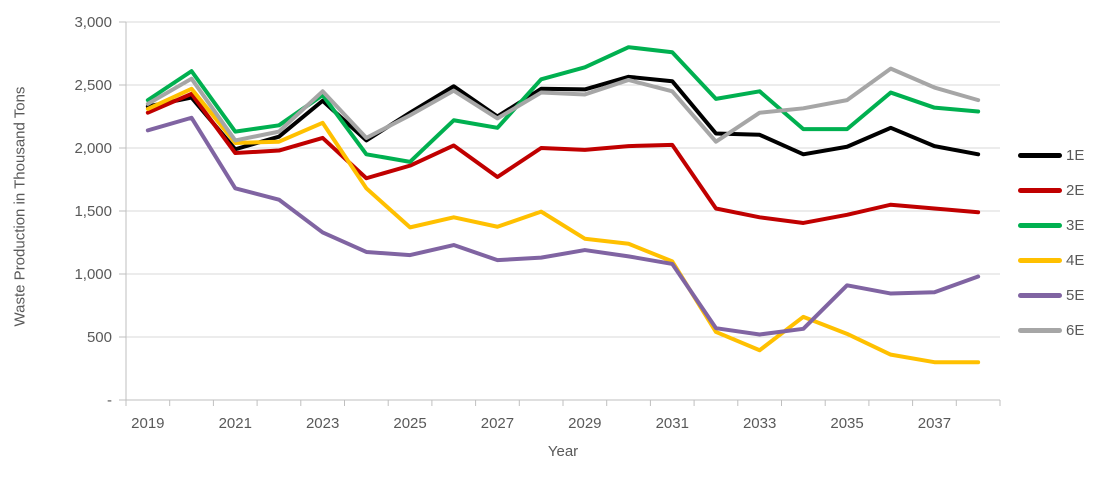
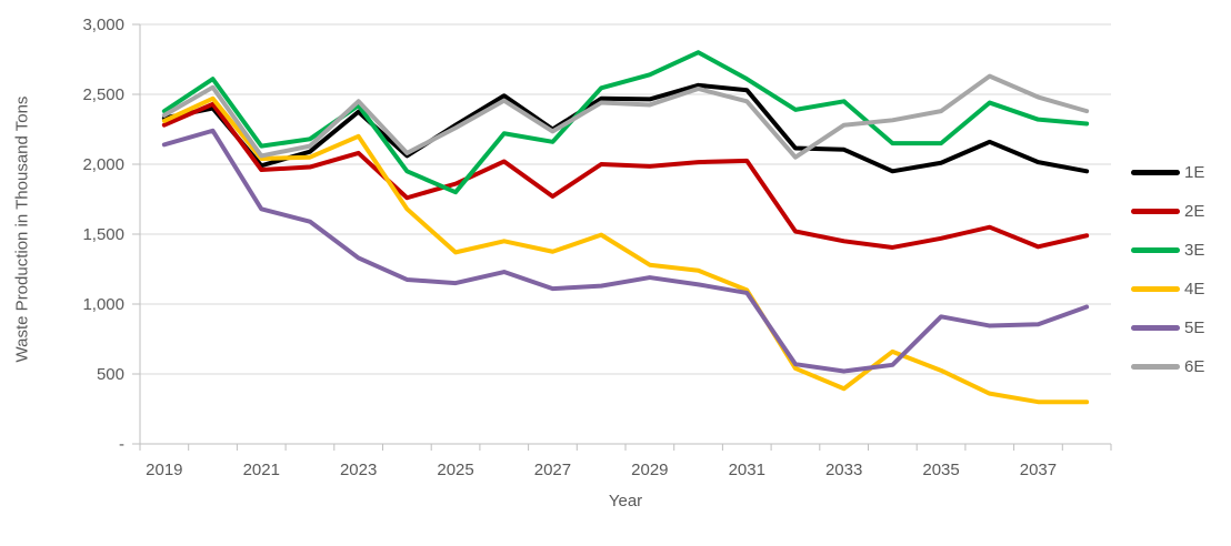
3E/2025: 1890 -> 1800
3E/2031: 2760 -> 2610
2E/2037: 1520 -> 1410
